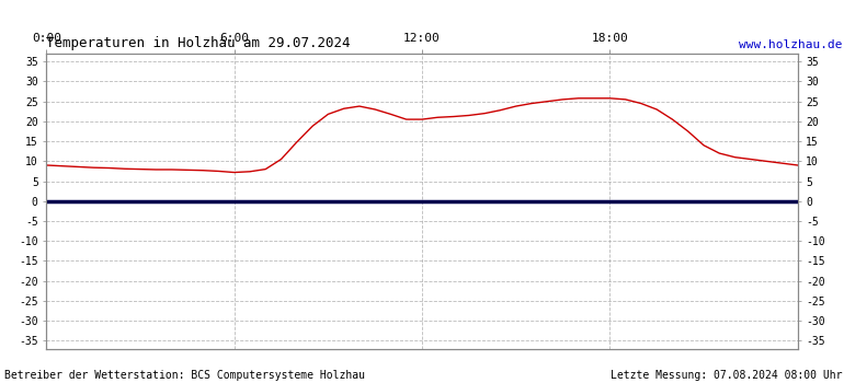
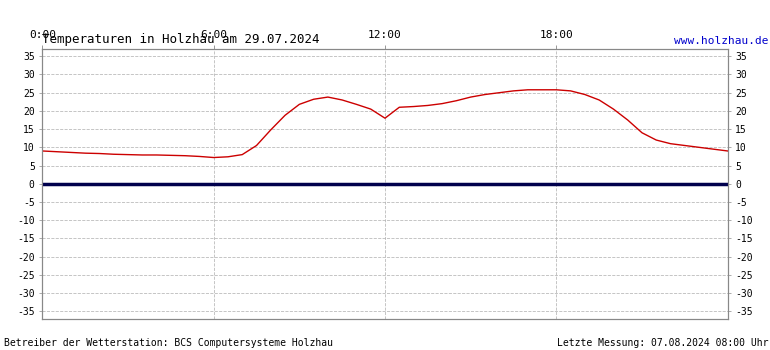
12:00: 20.5 -> 18.0
